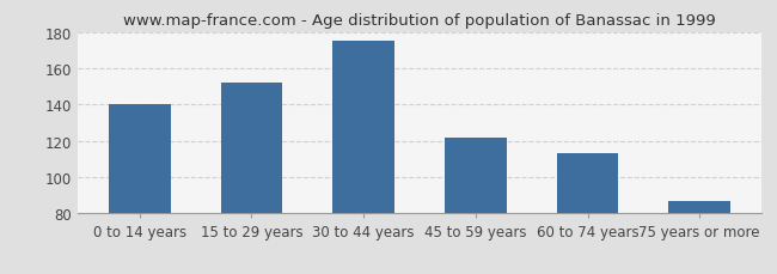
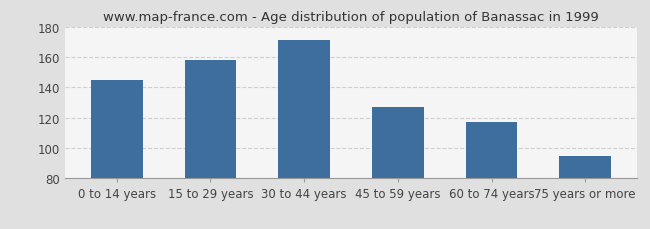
0 to 14 years: 140 -> 145
15 to 29 years: 152 -> 158
30 to 44 years: 175 -> 171
45 to 59 years: 122 -> 127
60 to 74 years: 113 -> 117
75 years or more: 87 -> 95
